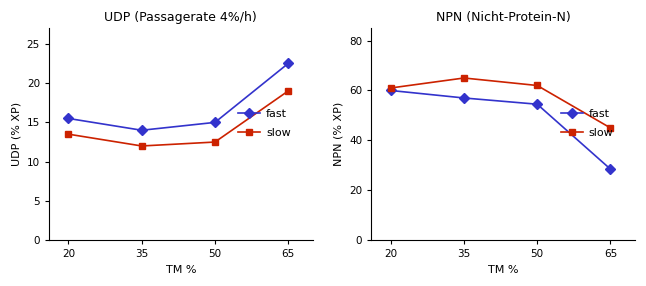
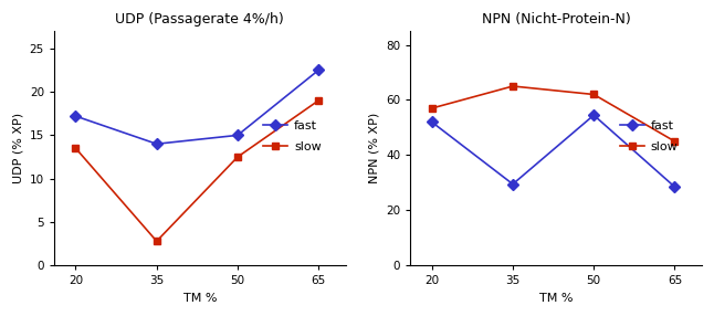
UDP (Passagerate 4%/h)/fast/20: 15.5 -> 17.2
UDP (Passagerate 4%/h)/slow/35: 12.0 -> 2.8
NPN (Nicht-Protein-N)/fast/20: 60.0 -> 52.0
NPN (Nicht-Protein-N)/slow/20: 61 -> 57
NPN (Nicht-Protein-N)/fast/35: 57.0 -> 29.5
